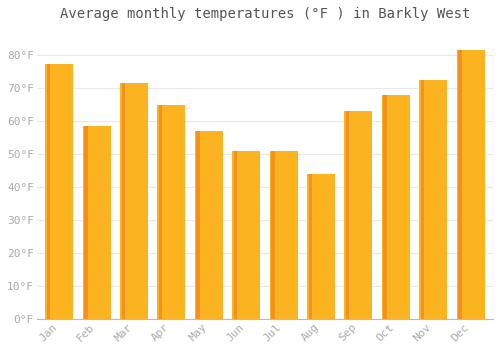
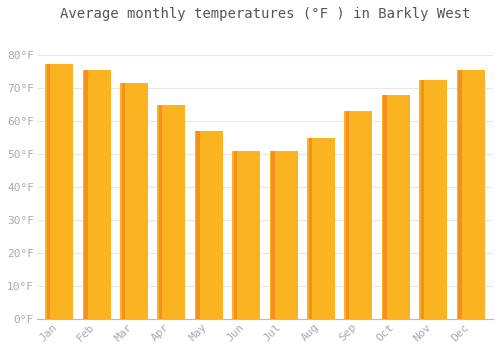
Feb: 58.5°F -> 75.5°F
Aug: 44.0°F -> 55.0°F
Dec: 81.5°F -> 75.5°F
